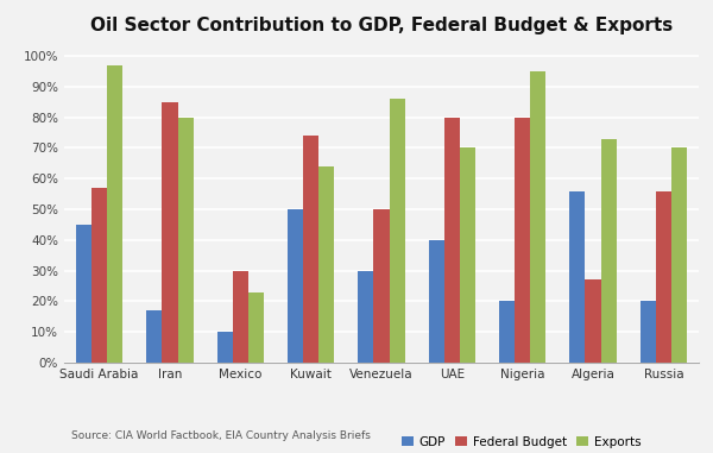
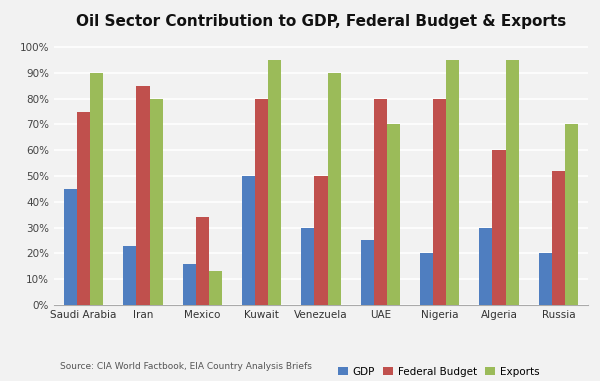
Federal Budget/Saudi Arabia: 57% -> 75%
Exports/Saudi Arabia: 97% -> 90%
GDP/Iran: 17% -> 23%
GDP/Mexico: 10% -> 16%
Federal Budget/Mexico: 30% -> 34%
Exports/Mexico: 23% -> 13%
Federal Budget/Kuwait: 74% -> 80%
Exports/Kuwait: 64% -> 95%
Exports/Venezuela: 86% -> 90%
GDP/UAE: 40% -> 25%
GDP/Algeria: 56% -> 30%
Federal Budget/Algeria: 27% -> 60%
Exports/Algeria: 73% -> 95%
Federal Budget/Russia: 56% -> 52%
